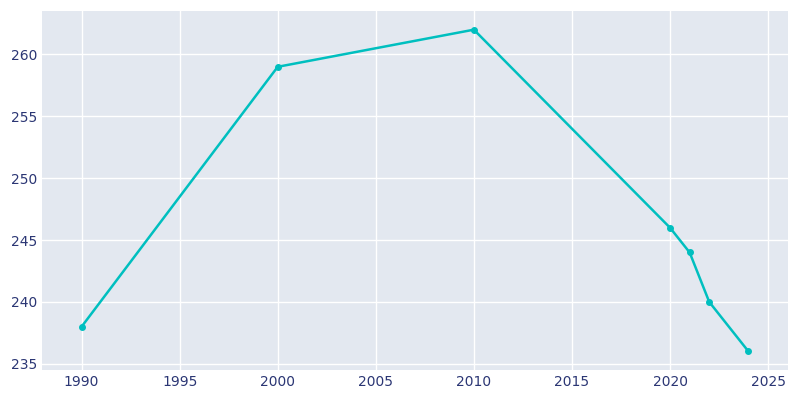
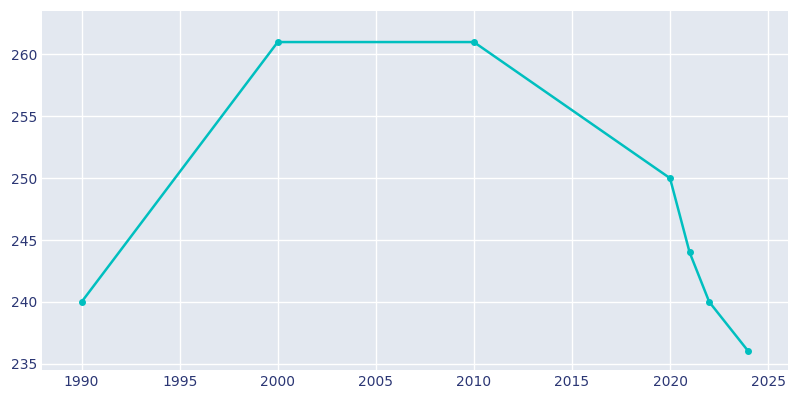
1990: 238 -> 240
2000: 259 -> 261
2010: 262 -> 261
2020: 246 -> 250
